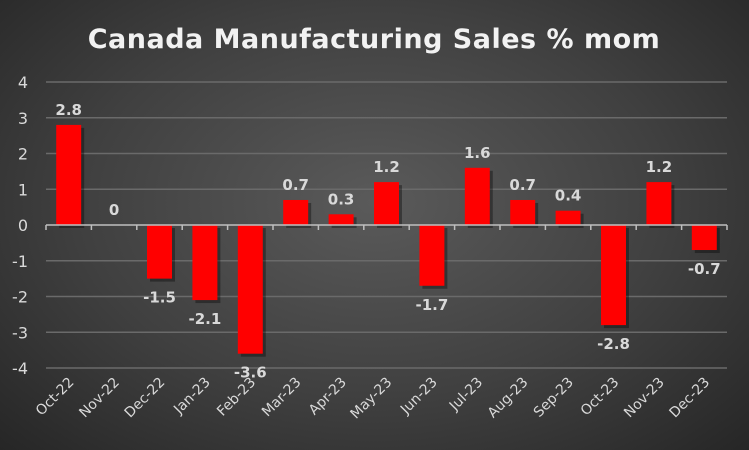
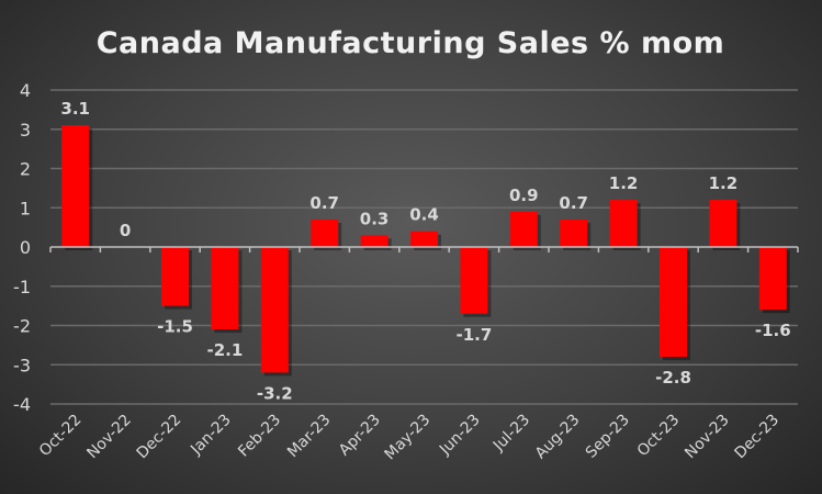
Oct-22: 2.8 -> 3.1
Feb-23: -3.6 -> -3.2
May-23: 1.2 -> 0.4
Jul-23: 1.6 -> 0.9
Sep-23: 0.4 -> 1.2
Dec-23: -0.7 -> -1.6
